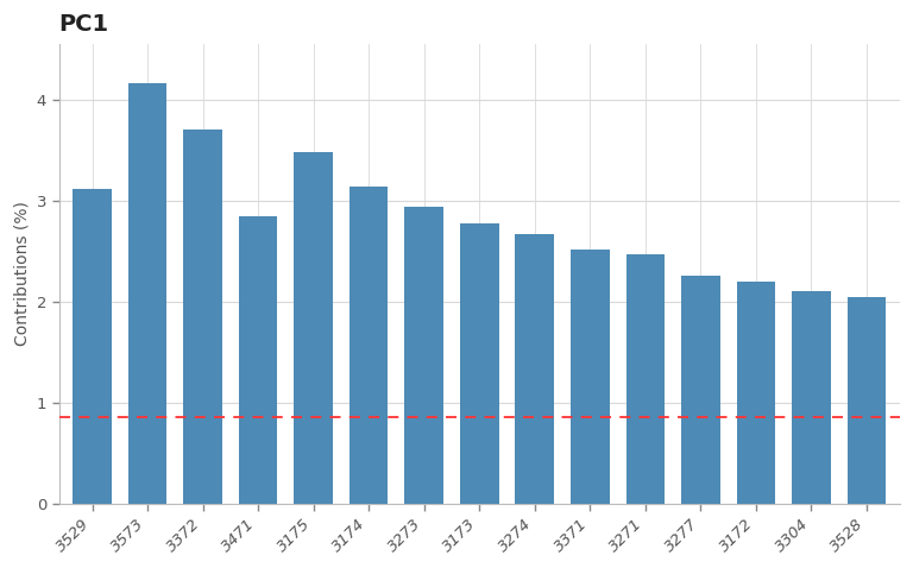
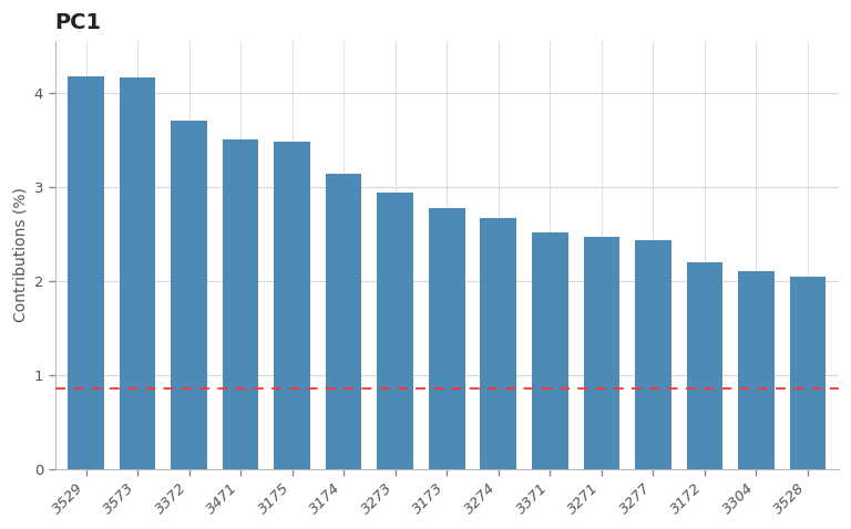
3529: 3.12 -> 4.17
3471: 2.84 -> 3.50
3277: 2.26 -> 2.43
